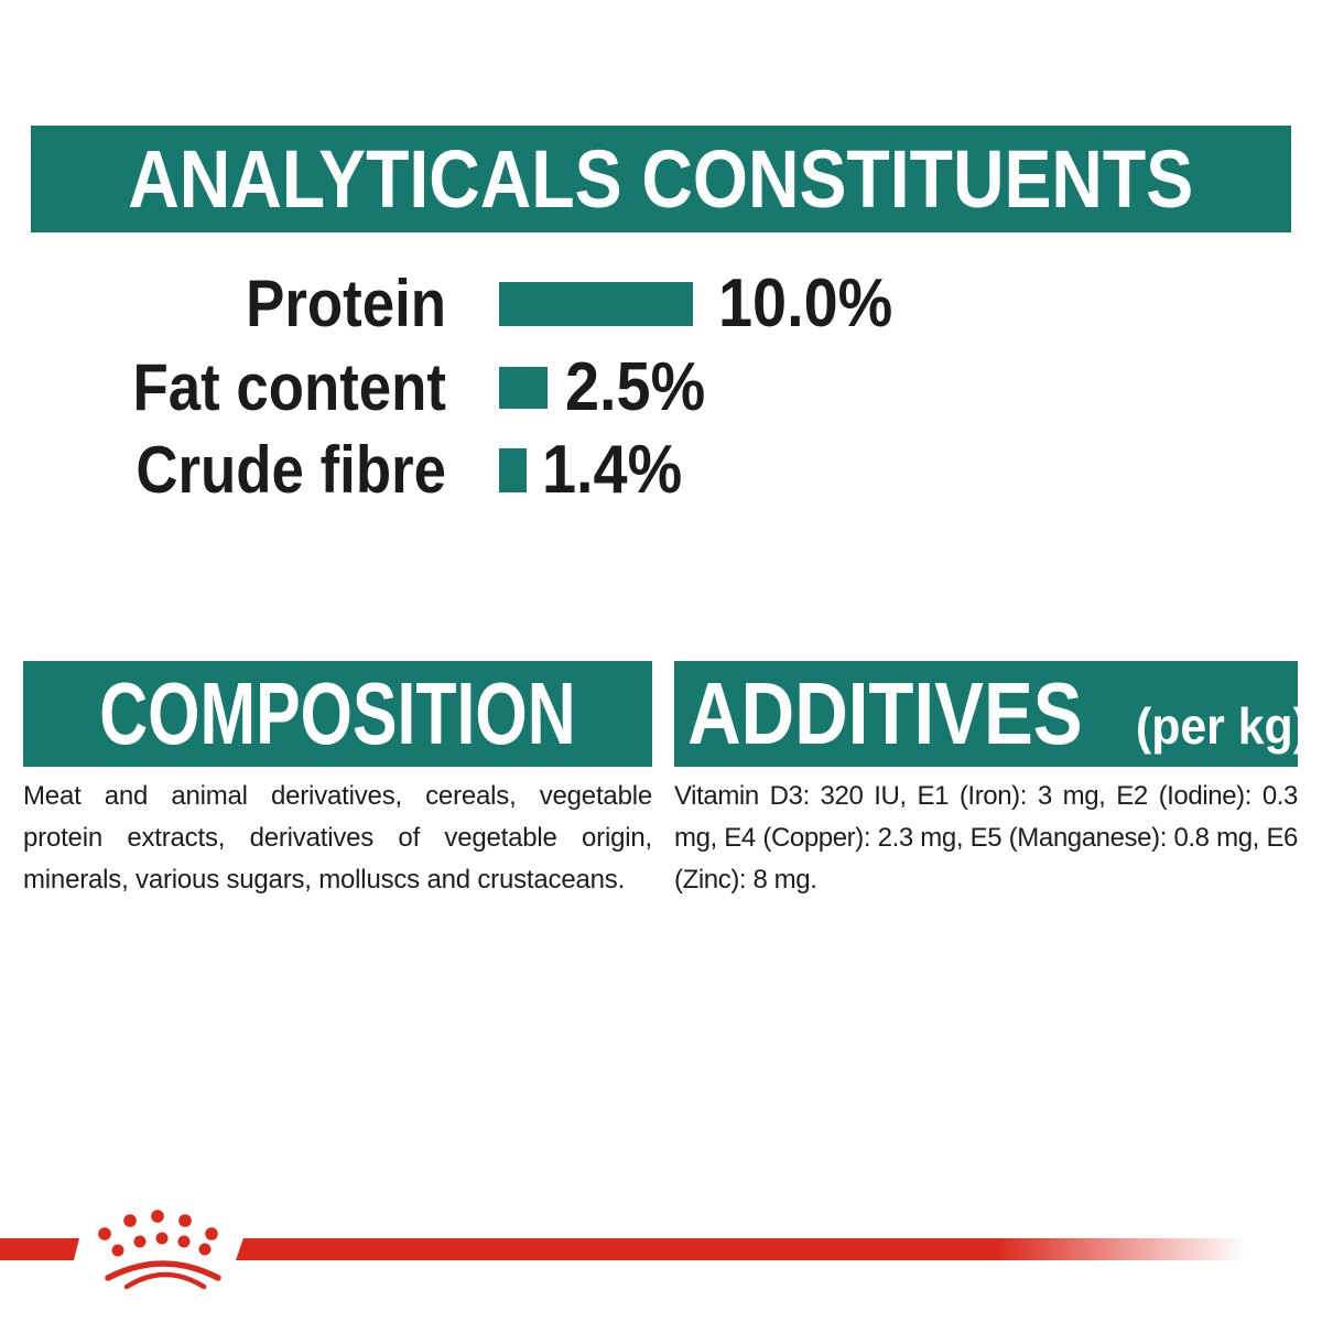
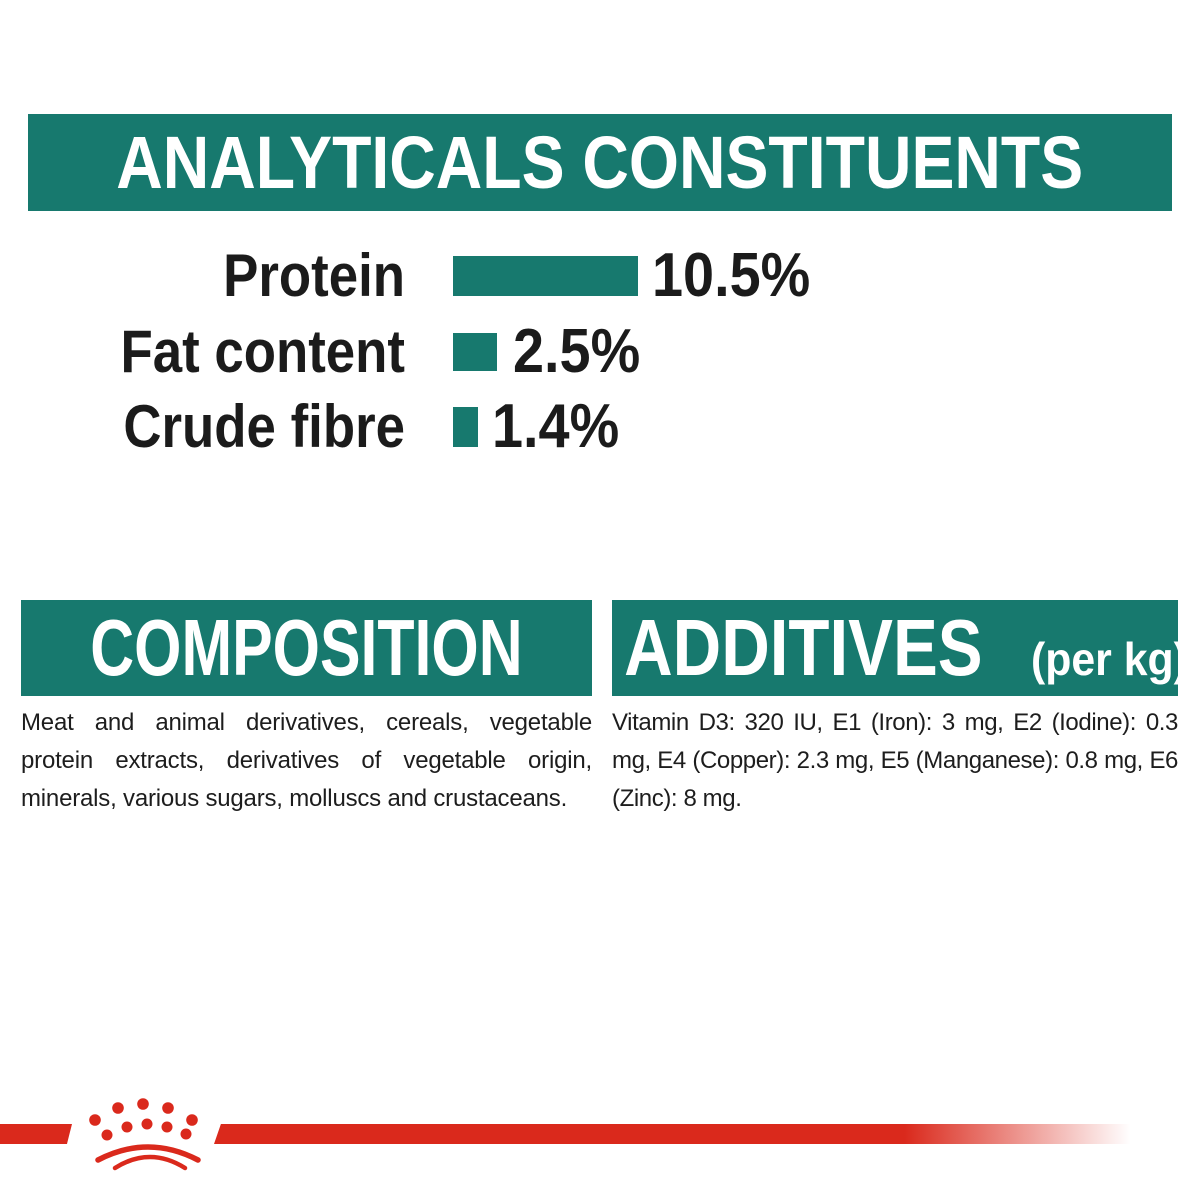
Protein: 10.0% -> 10.5%
